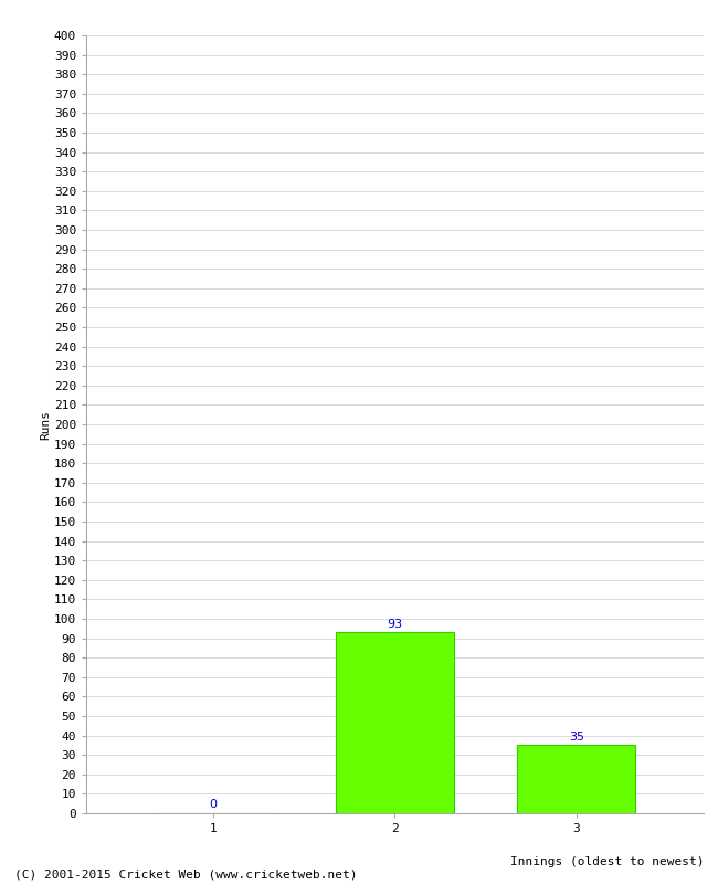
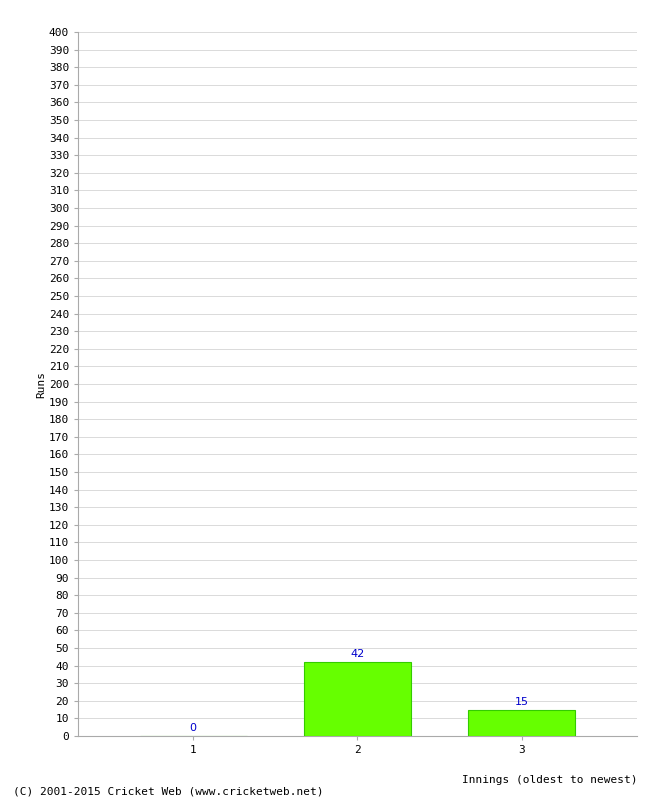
2: 93 -> 42
3: 35 -> 15
